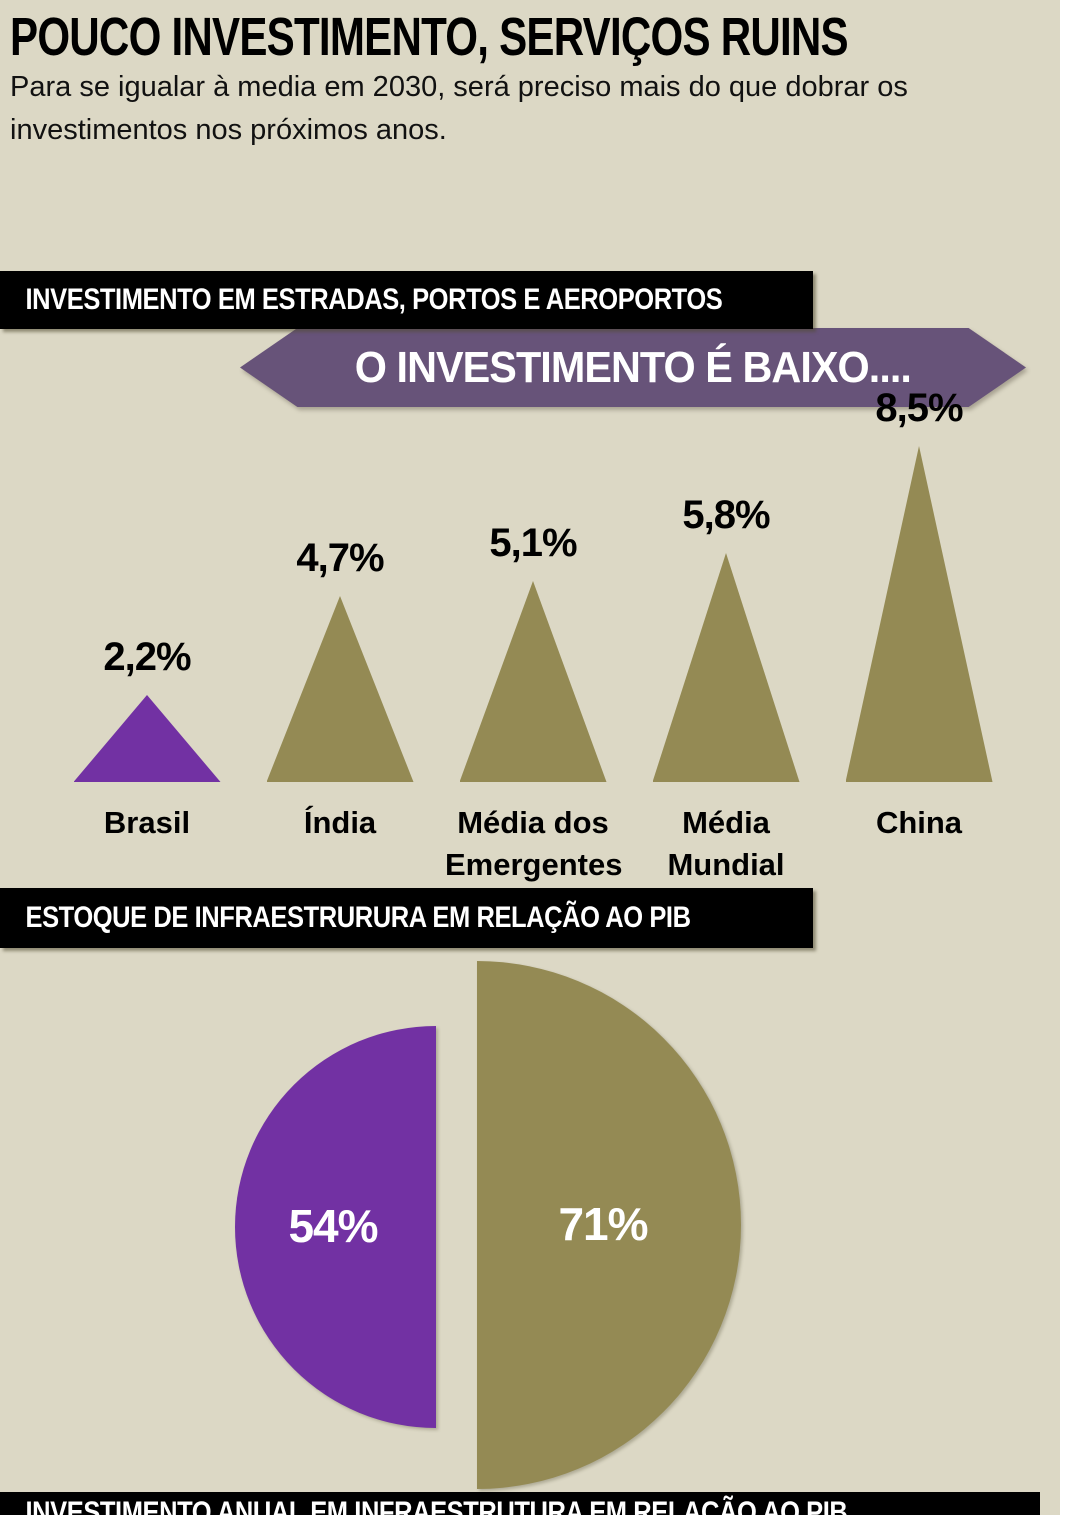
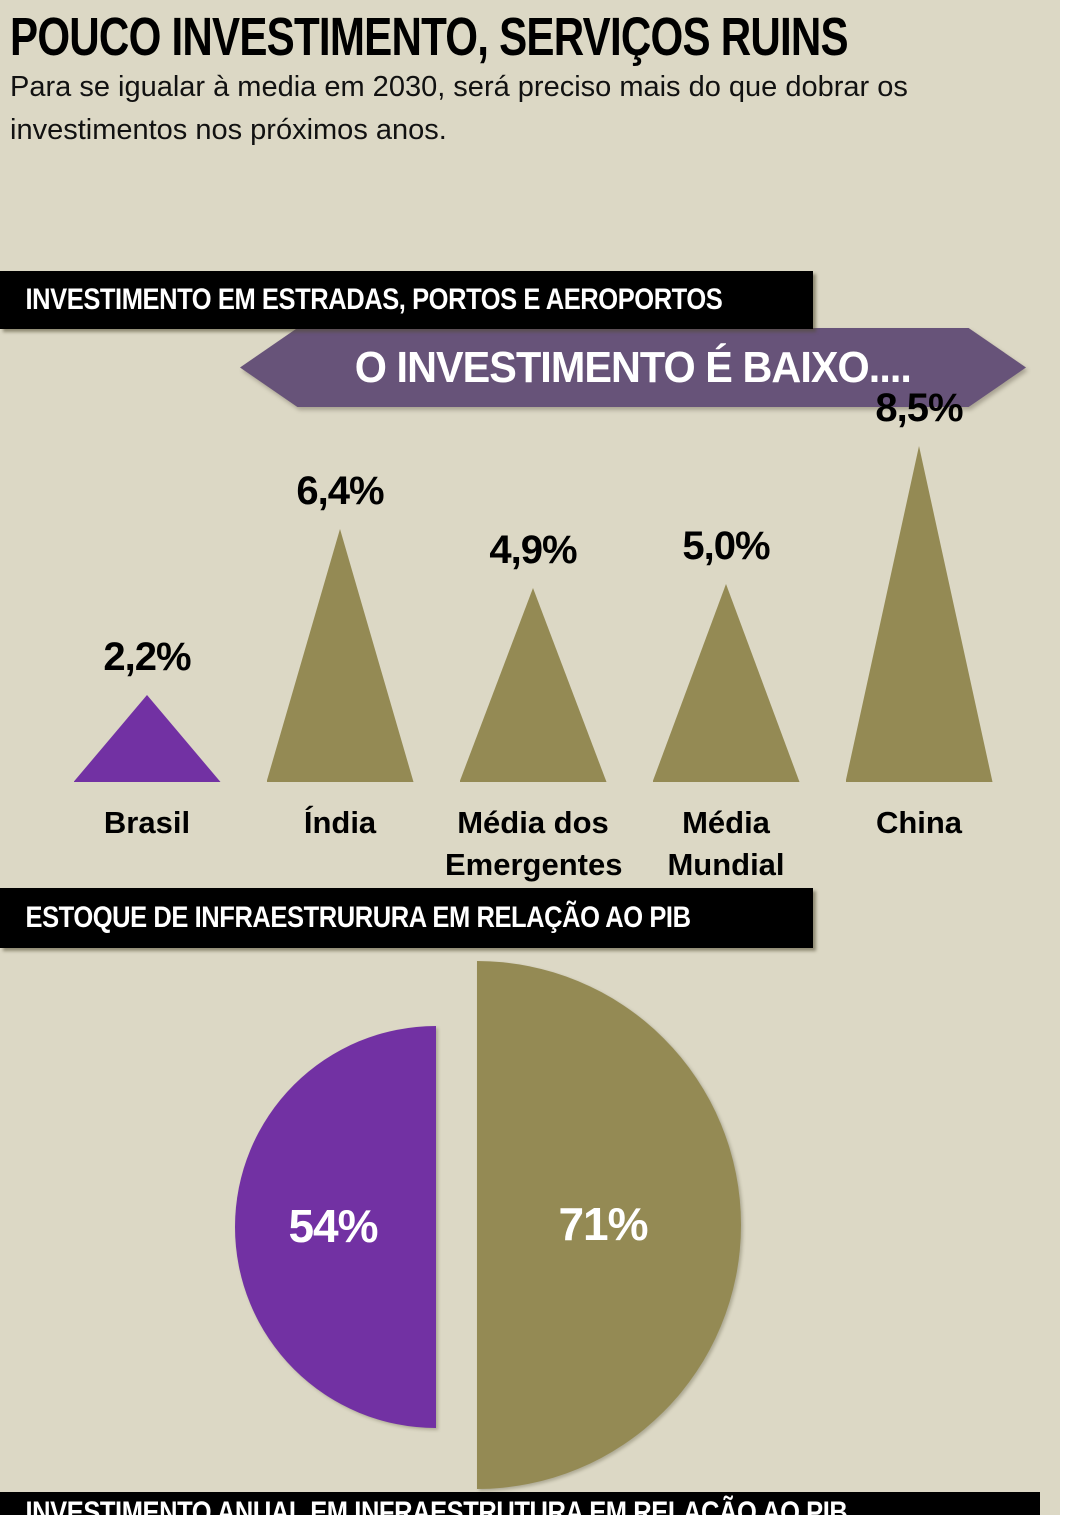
INVESTIMENTO EM ESTRADAS, PORTOS E AEROPORTOS/Índia: 4,7% -> 6,4%
INVESTIMENTO EM ESTRADAS, PORTOS E AEROPORTOS/Média dos Emergentes: 5,1% -> 4,9%
INVESTIMENTO EM ESTRADAS, PORTOS E AEROPORTOS/Média Mundial: 5,8% -> 5,0%
